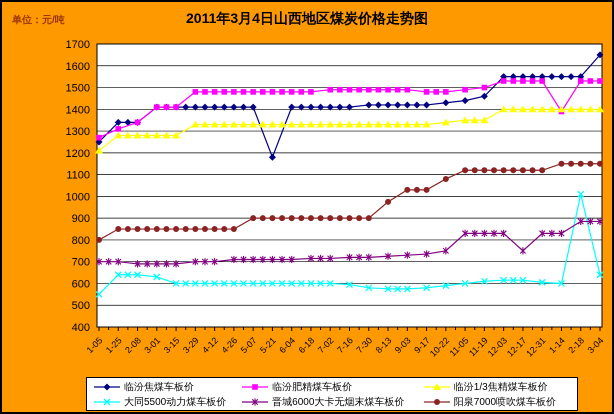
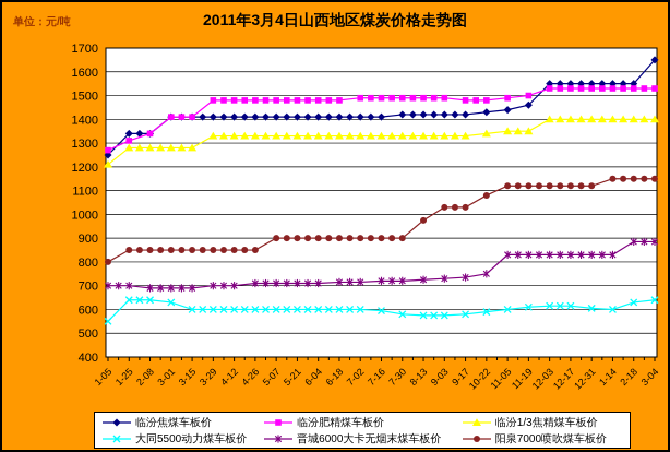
临汾焦煤车板价/5-21: 1180 -> 1410
晋城6000大卡无烟末煤车板价/12-17: 750 -> 830
临汾肥精煤车板价/1-14: 1390 -> 1530
大同5500动力煤车板价/2-18: 1010 -> 630
